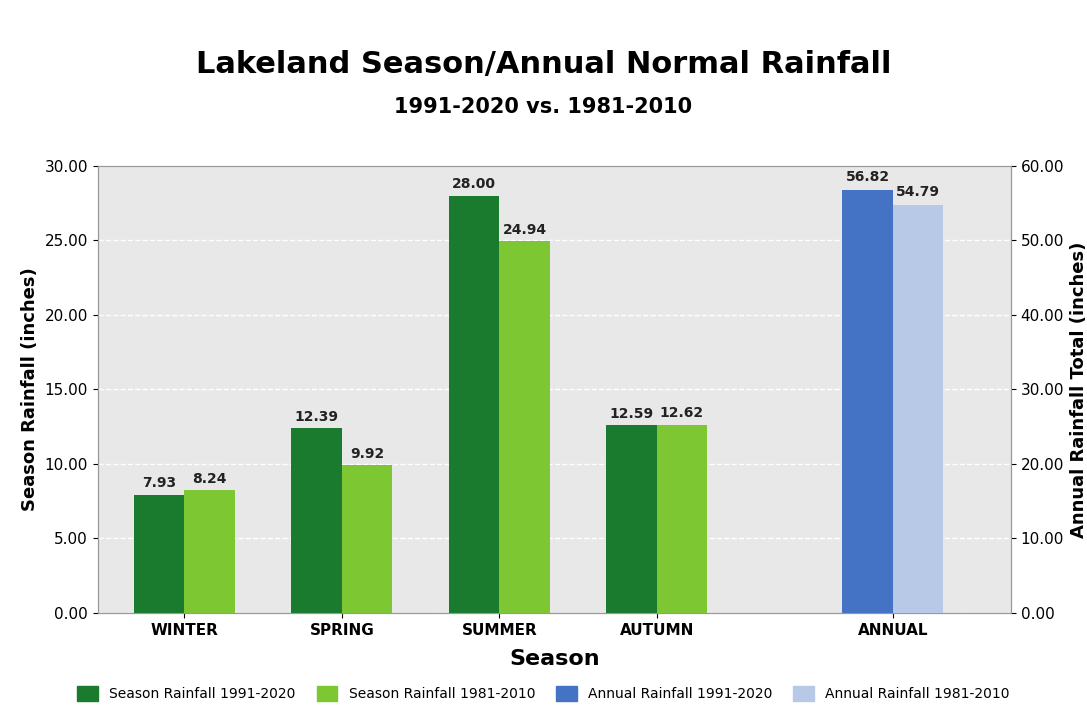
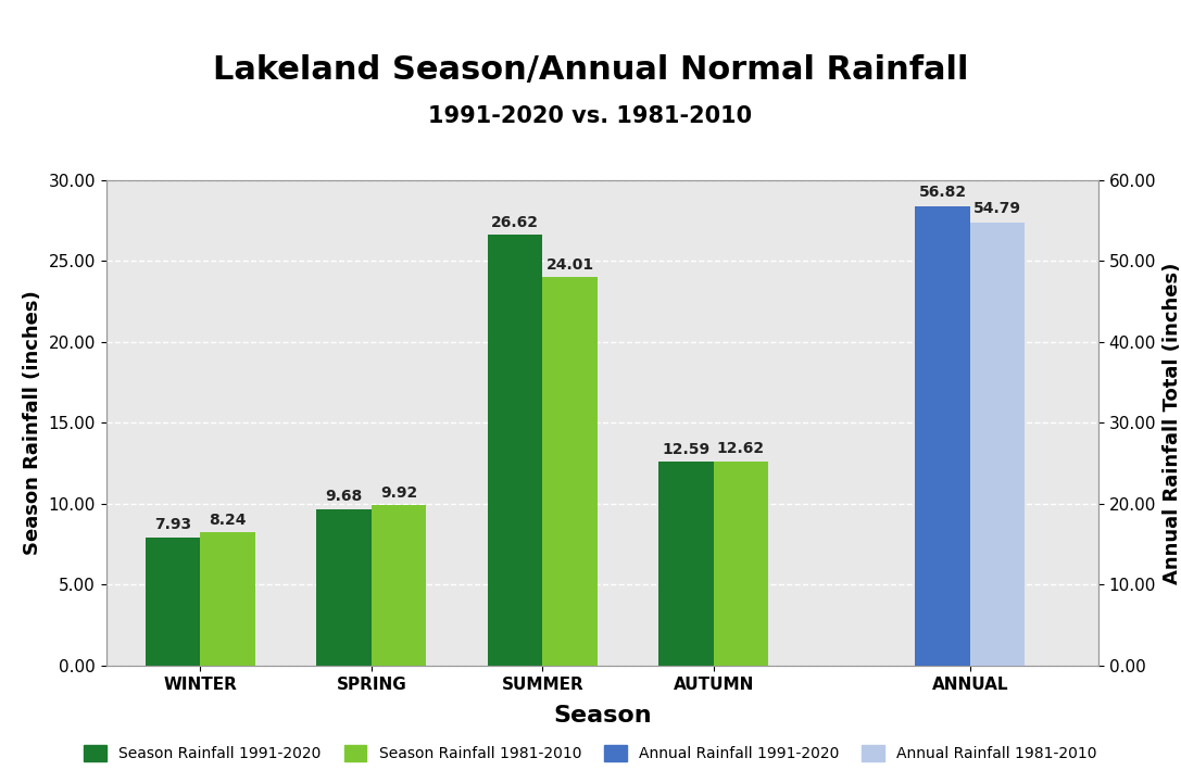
Season Rainfall 1991-2020/SPRING: 12.39 -> 9.68
Season Rainfall 1991-2020/SUMMER: 28.00 -> 26.62
Season Rainfall 1981-2010/SUMMER: 24.94 -> 24.01
